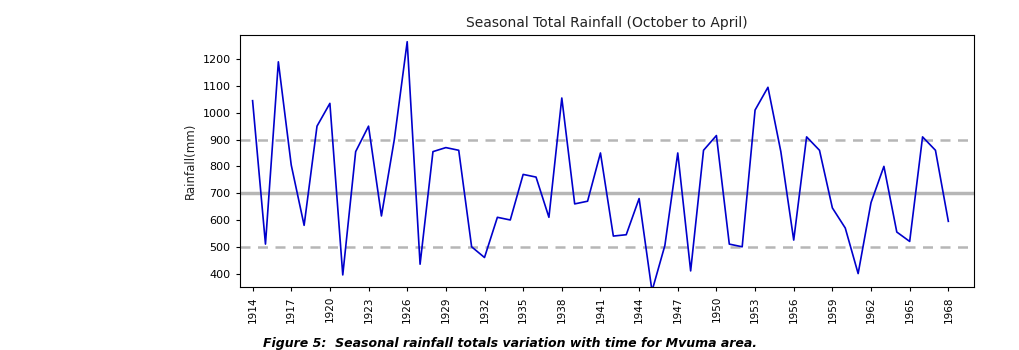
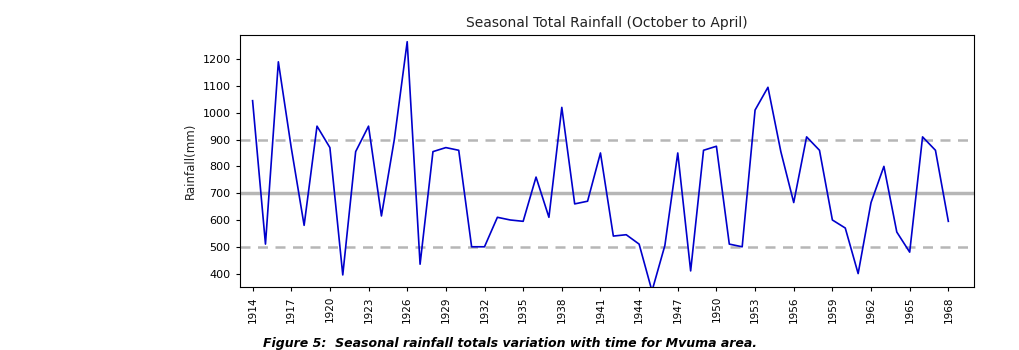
1917: 805 -> 870
1920: 1035 -> 870
1932: 460 -> 500
1935: 770 -> 595
1938: 1055 -> 1020
1944: 680 -> 510
1950: 915 -> 875
1956: 525 -> 665
1959: 645 -> 600
1965: 520 -> 480
